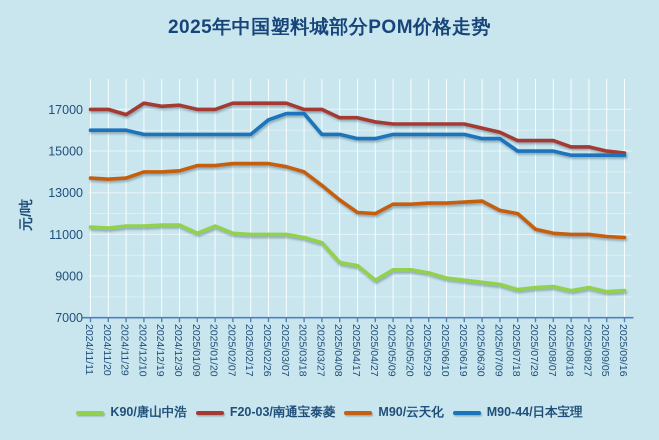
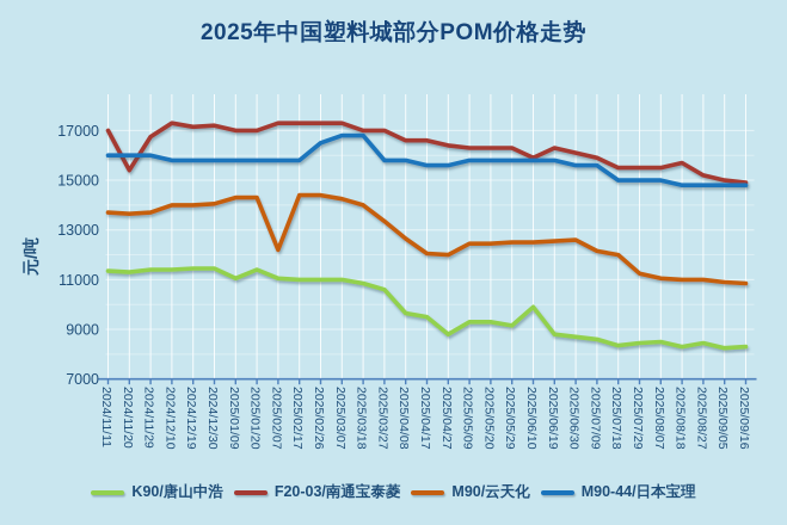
F20-03/南通宝泰菱/2024/11/20: 17000 -> 15400
M90/云天化/2025/02/07: 14400 -> 12200
K90/唐山中浩/2025/06/10: 8900 -> 9900
F20-03/南通宝泰菱/2025/06/10: 16300 -> 15900
F20-03/南通宝泰菱/2025/08/18: 15200 -> 15700
